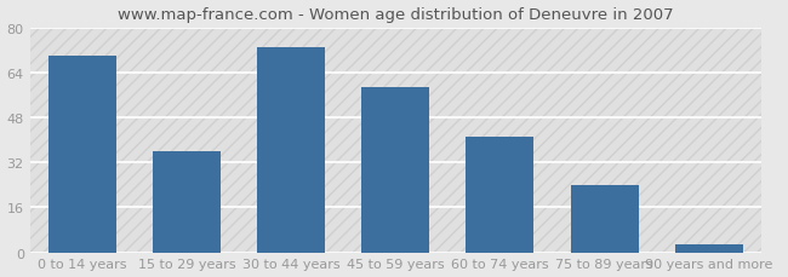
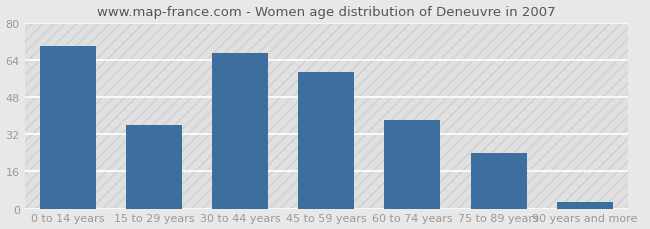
30 to 44 years: 73 -> 67
60 to 74 years: 41 -> 38
